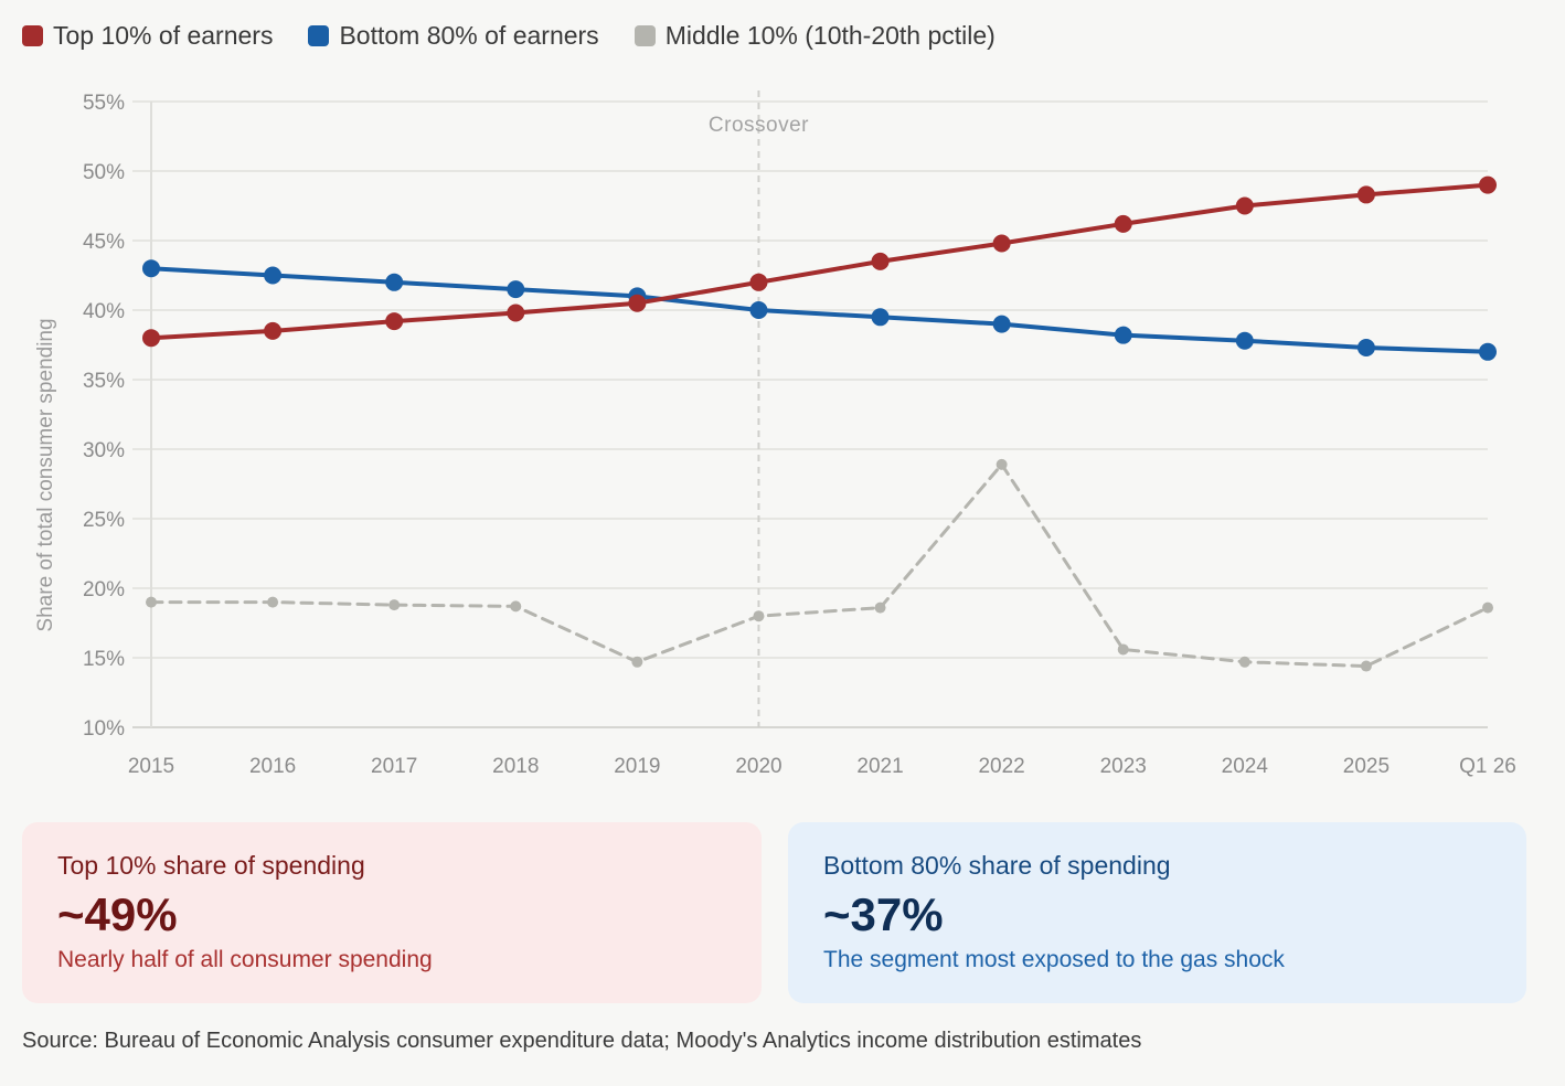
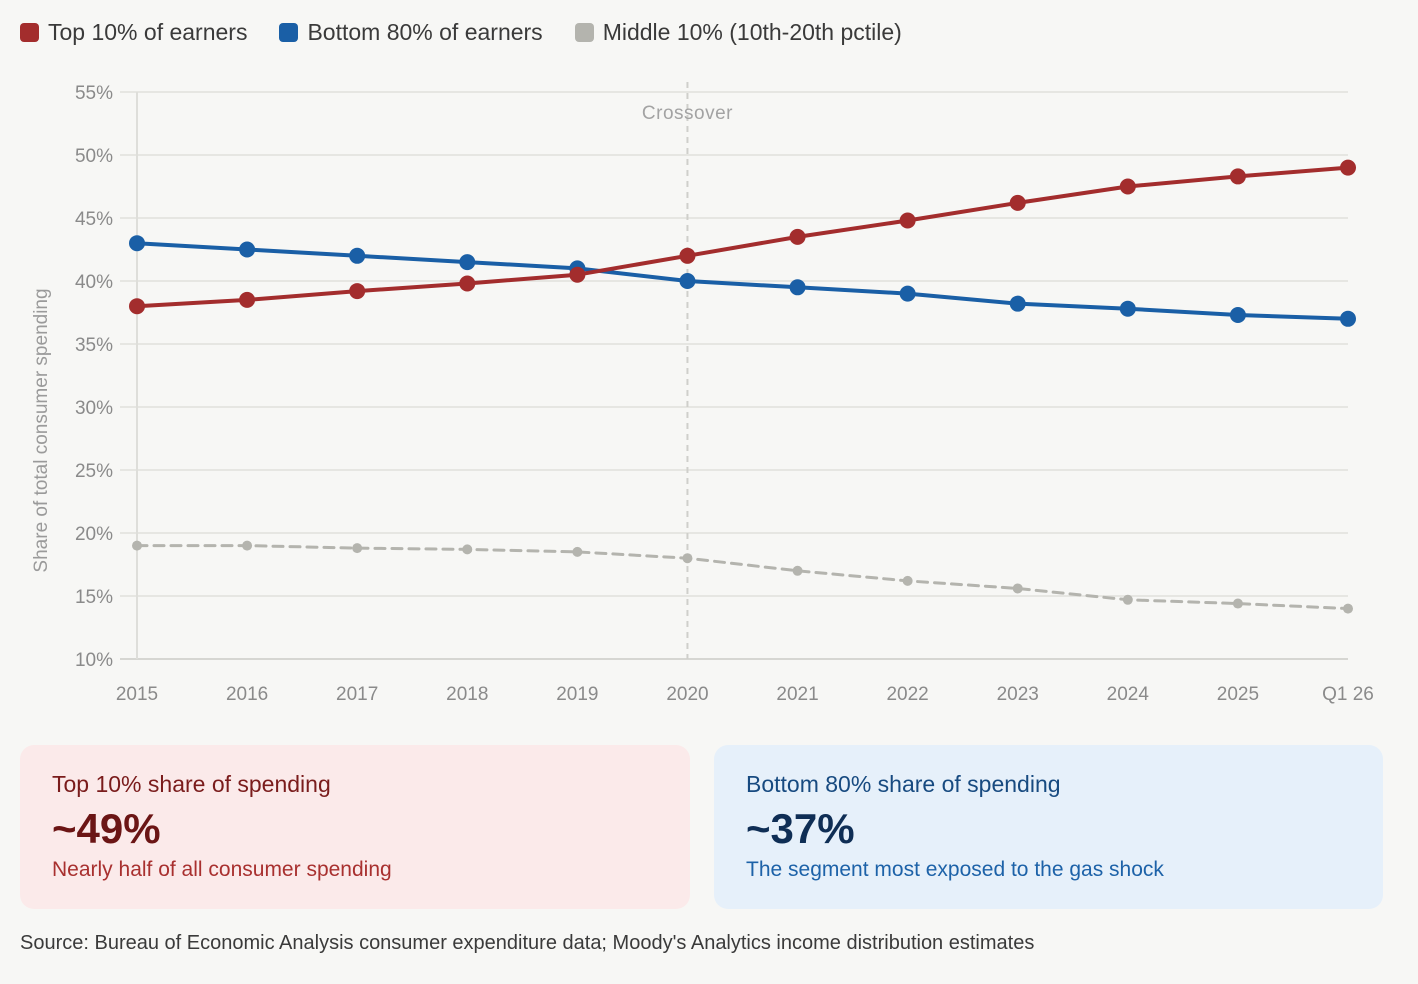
Middle 10% (10th-20th pctile)/2019: 14.7% -> 18.5%
Middle 10% (10th-20th pctile)/2021: 18.6% -> 17.0%
Middle 10% (10th-20th pctile)/2022: 28.9% -> 16.2%
Middle 10% (10th-20th pctile)/Q1 26: 18.6% -> 14.0%
